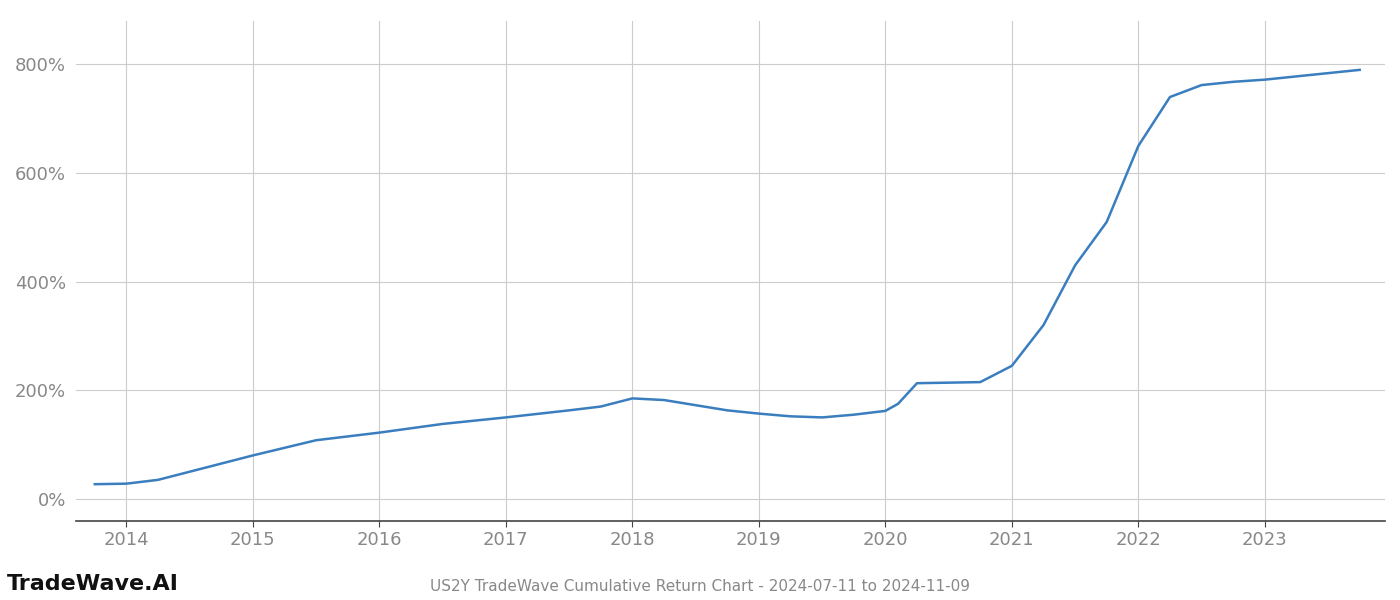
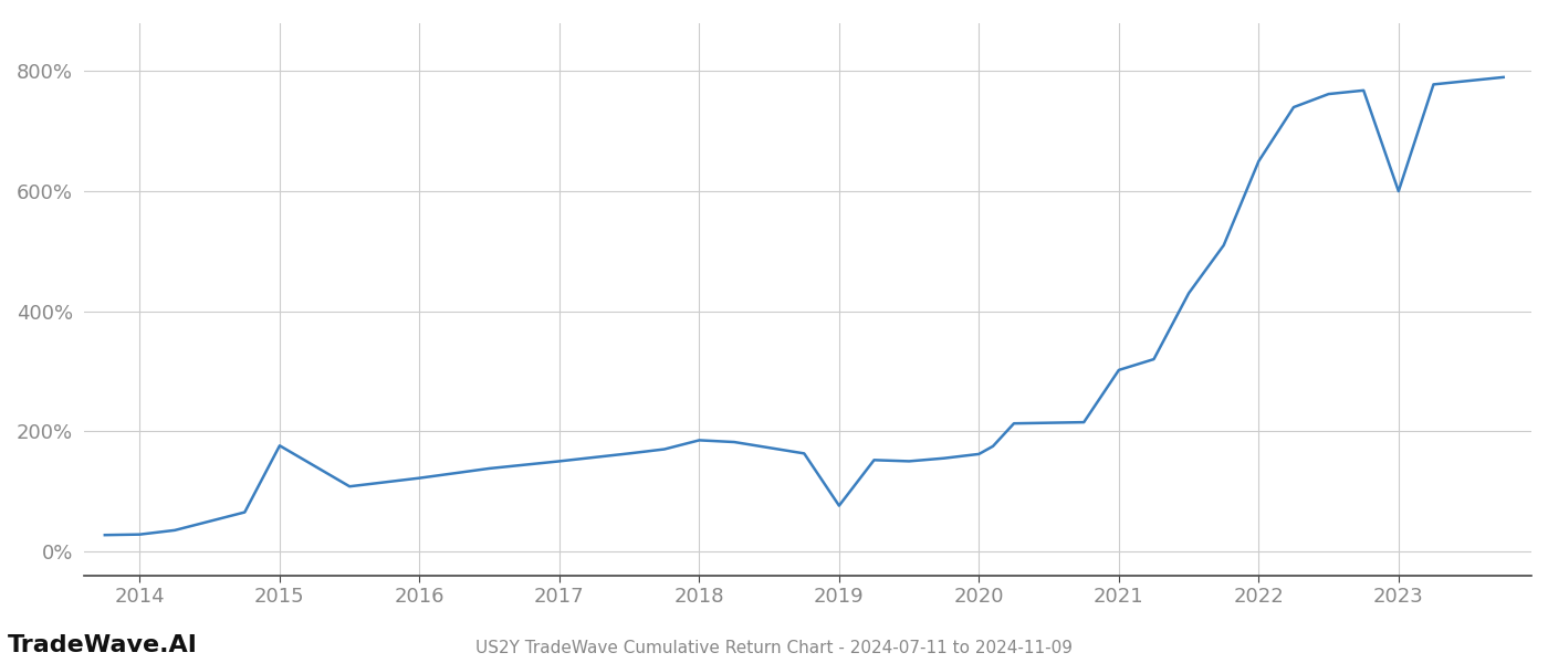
2015: 80% -> 176%
2019: 157% -> 76%
2021: 245% -> 302%
2023: 772% -> 600%
